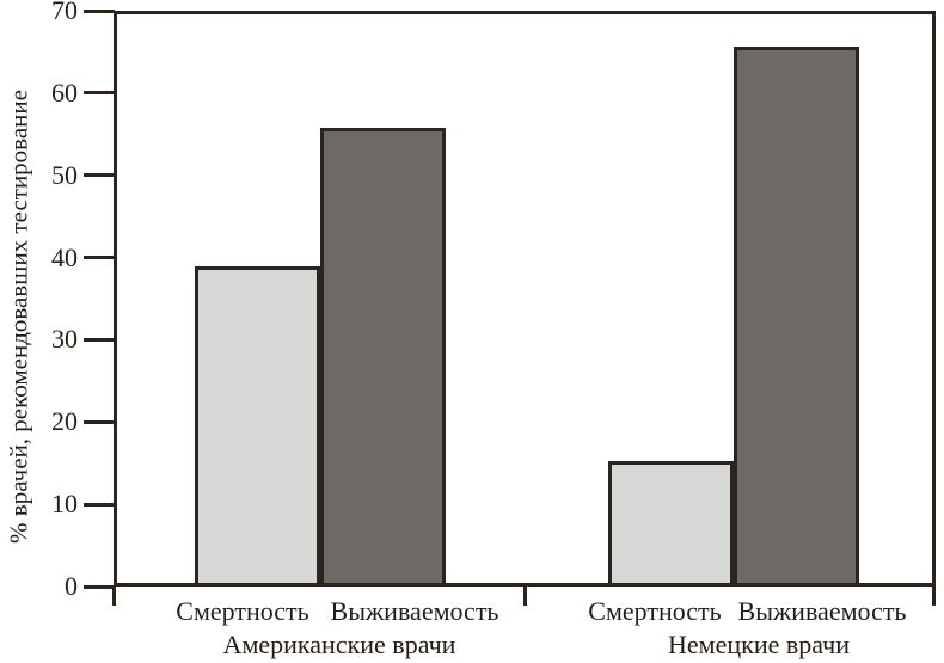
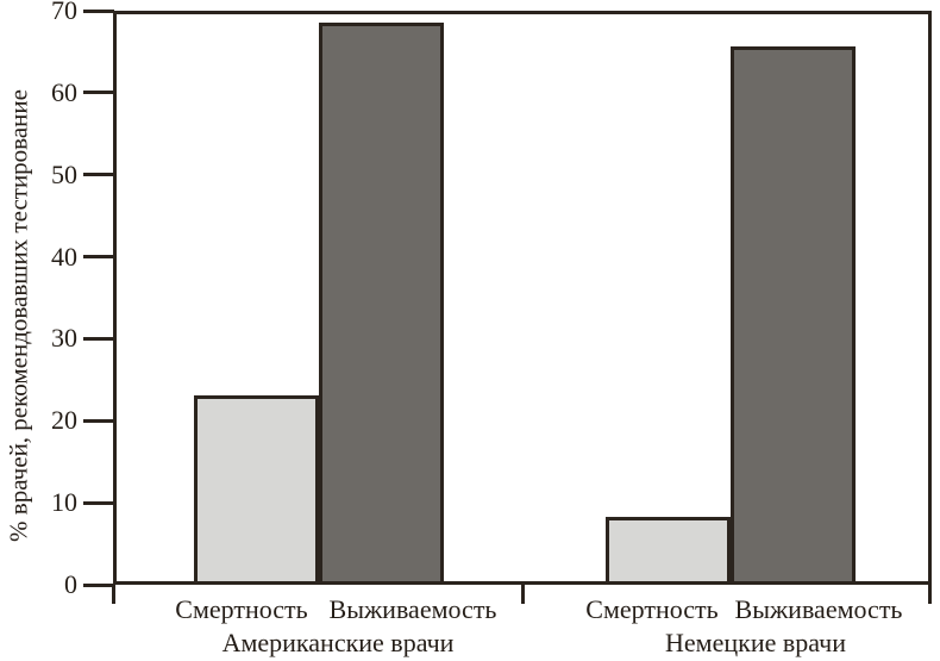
Смертность/Американские врачи: 39 -> 23
Выживаемость/Американские врачи: 56 -> 69
Смертность/Немецкие врачи: 15 -> 8
